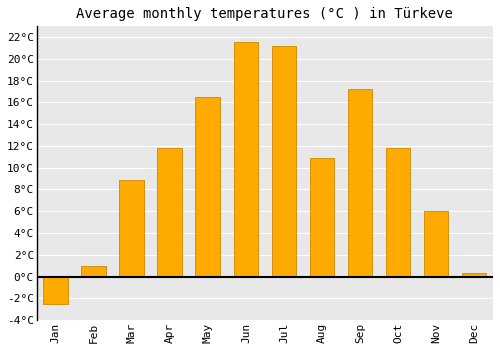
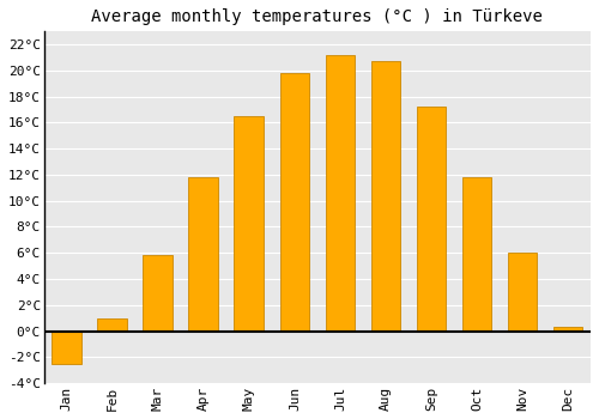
Mar: 8.9°C -> 5.8°C
Jun: 21.6°C -> 19.8°C
Aug: 10.9°C -> 20.7°C
